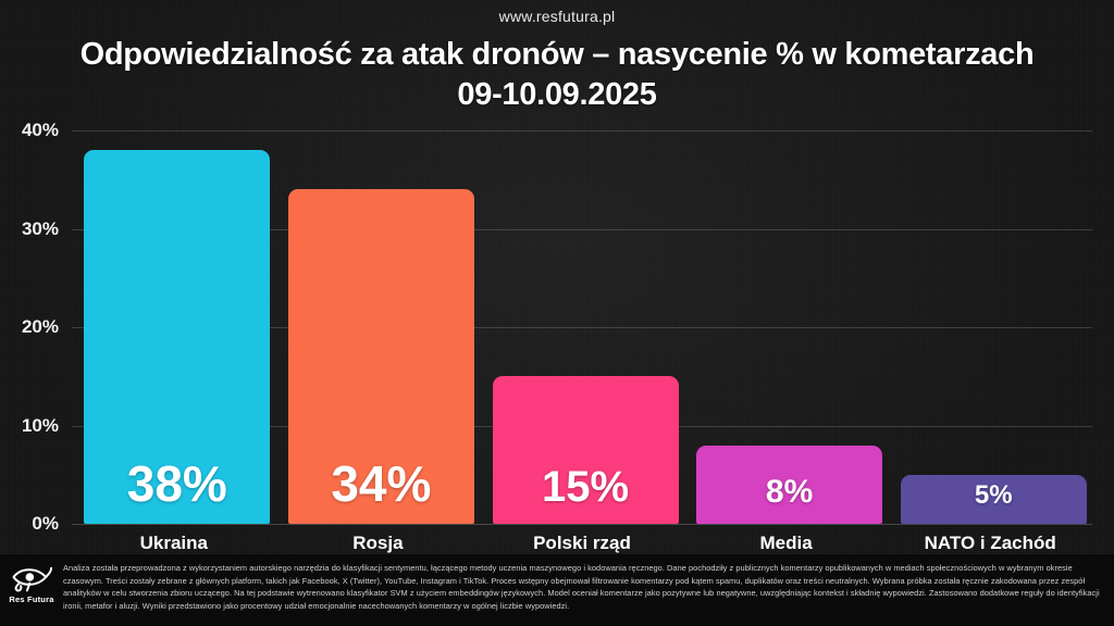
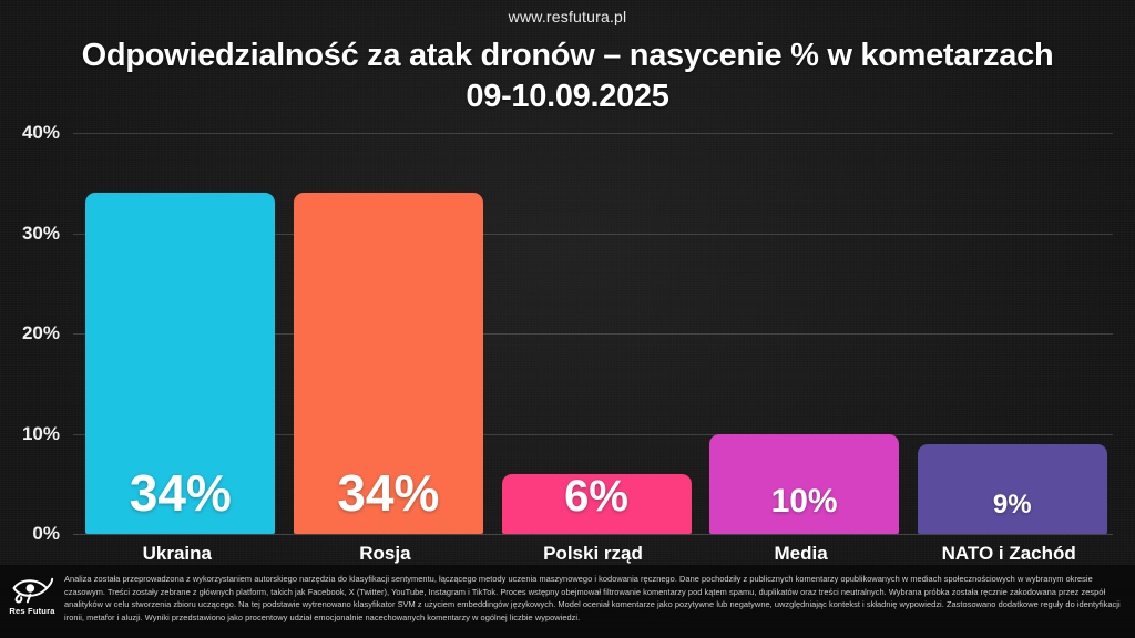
Ukraina: 38% -> 34%
Polski rząd: 15% -> 6%
Media: 8% -> 10%
NATO i Zachód: 5% -> 9%
